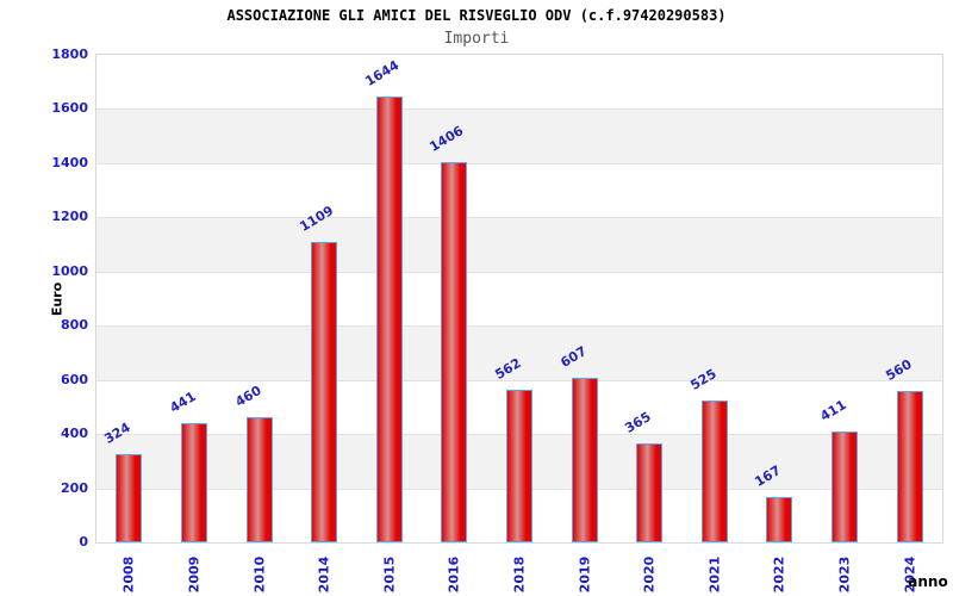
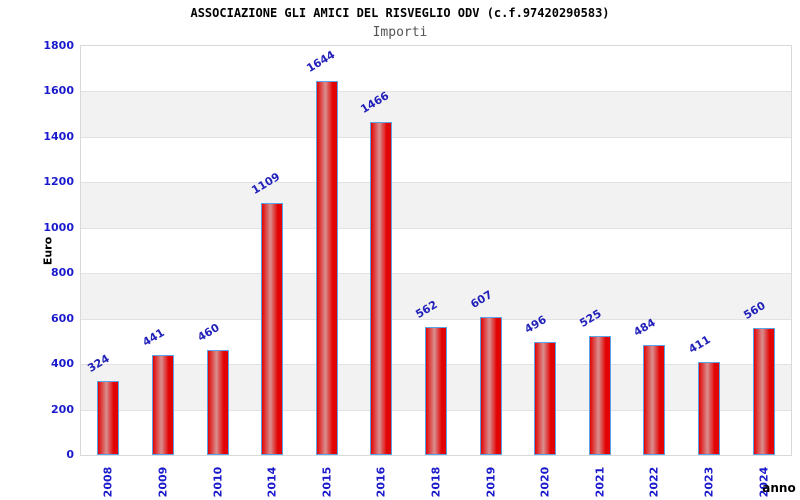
2016: 1406 -> 1466
2020: 365 -> 496
2022: 167 -> 484
